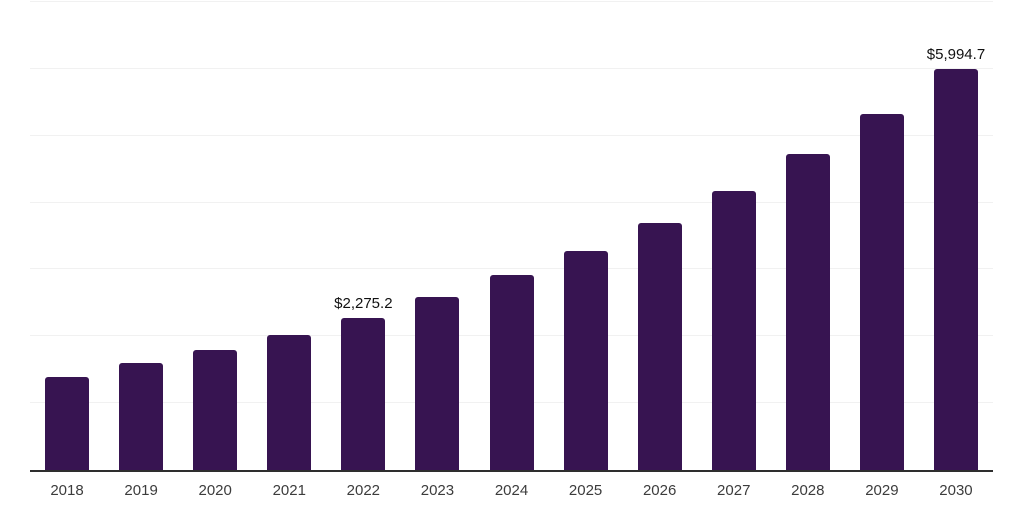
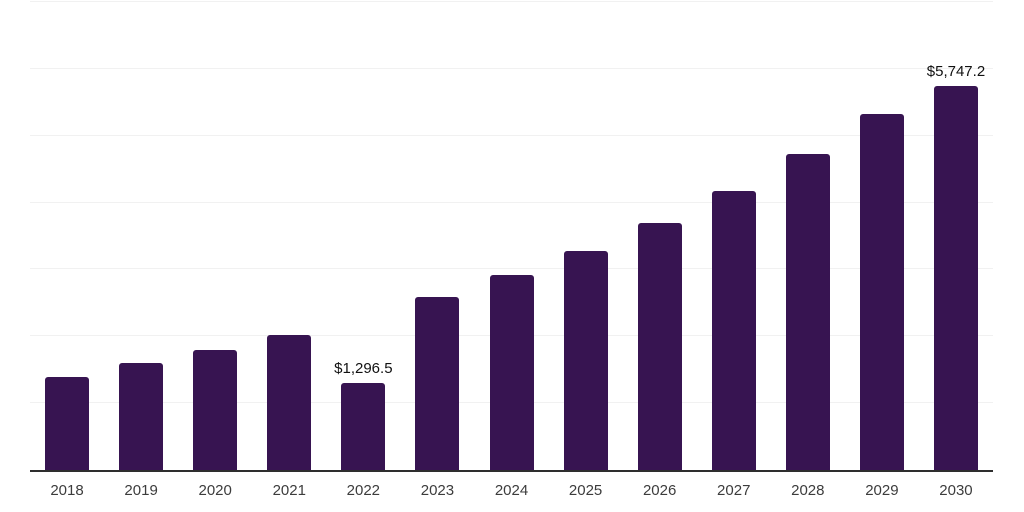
2022: $2,275.2 -> $1,296.5
2030: $5,994.7 -> $5,747.2
